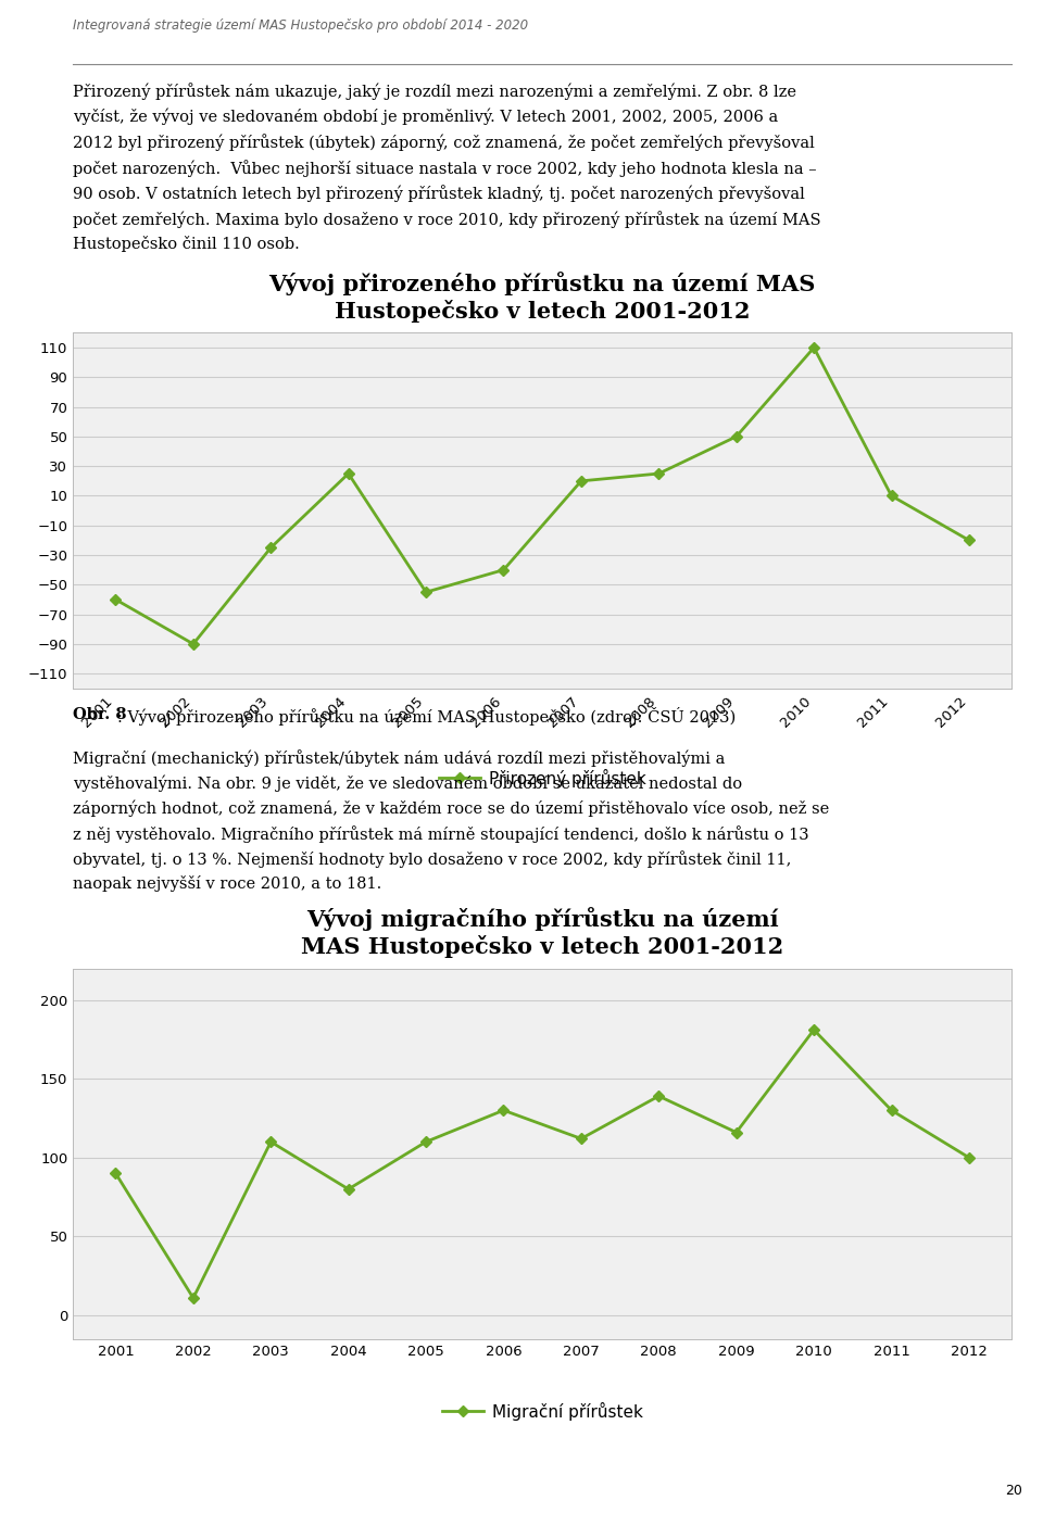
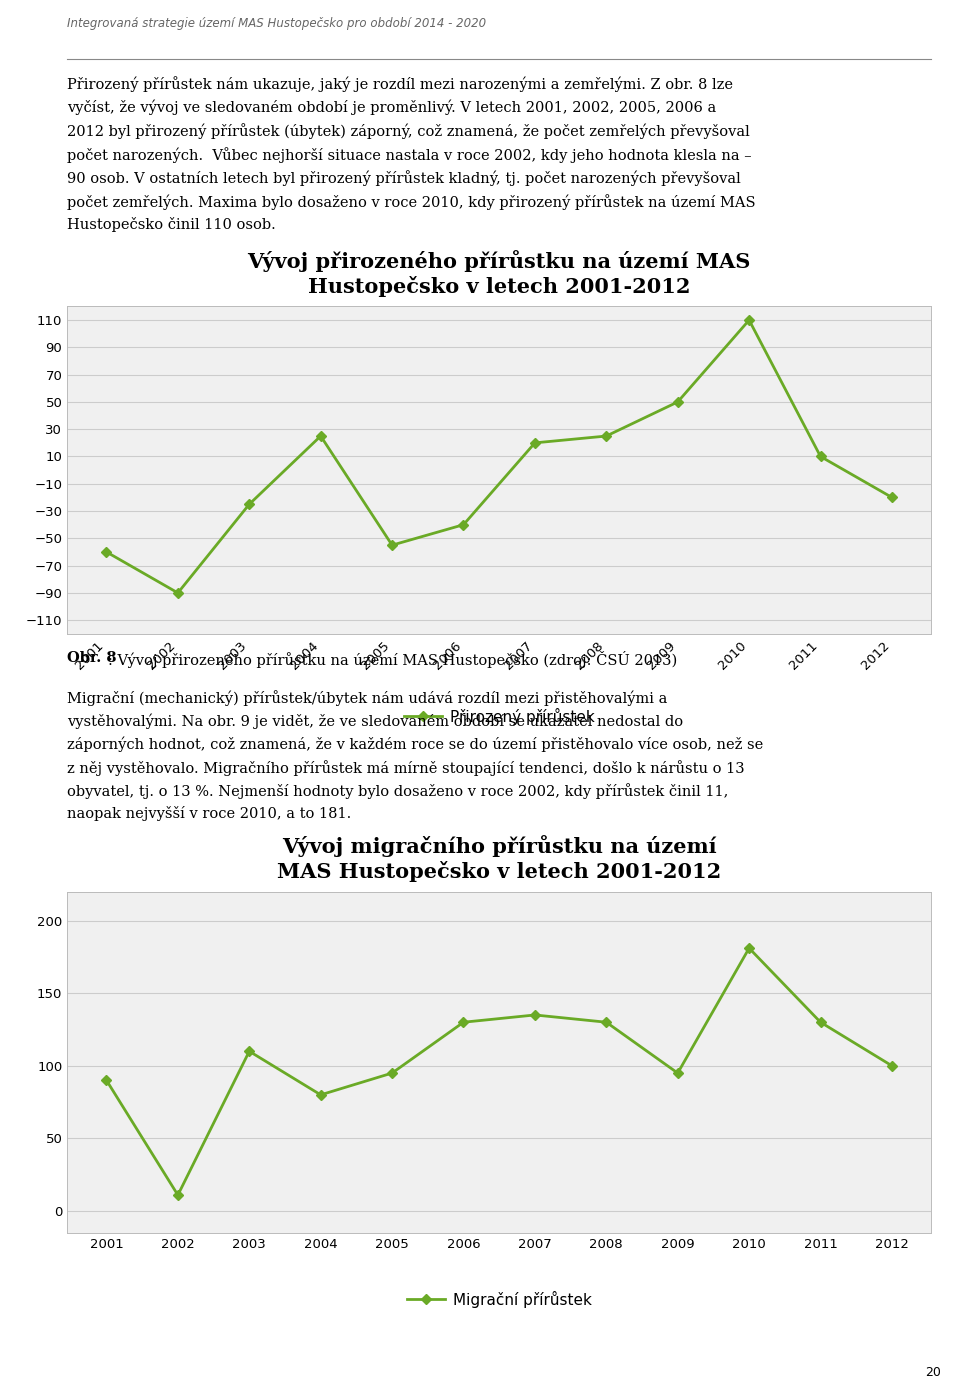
2005: 110 -> 95
2007: 112 -> 135
2008: 139 -> 130
2009: 116 -> 95
